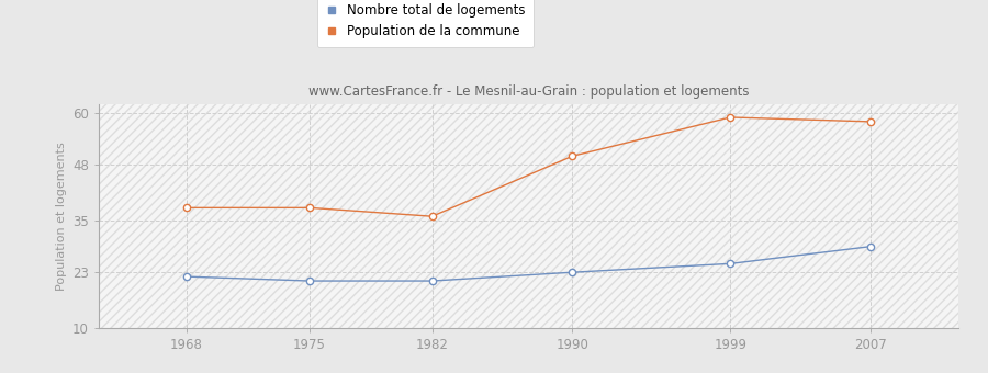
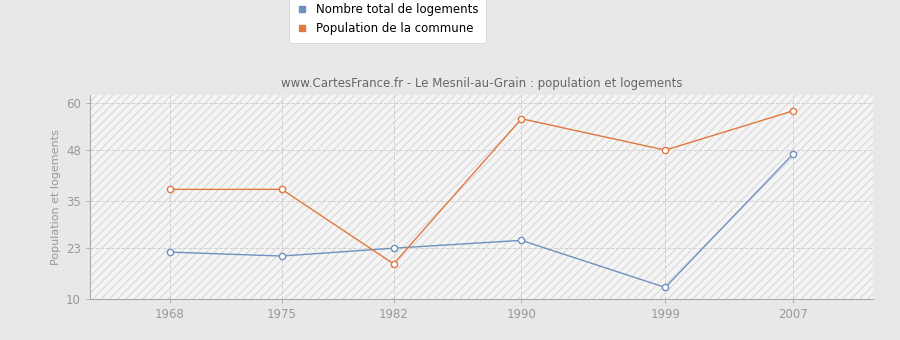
Nombre total de logements/1982: 21 -> 23
Population de la commune/1982: 36 -> 19
Nombre total de logements/1990: 23 -> 25
Population de la commune/1990: 50 -> 56
Nombre total de logements/1999: 25 -> 13
Population de la commune/1999: 59 -> 48
Nombre total de logements/2007: 29 -> 47
